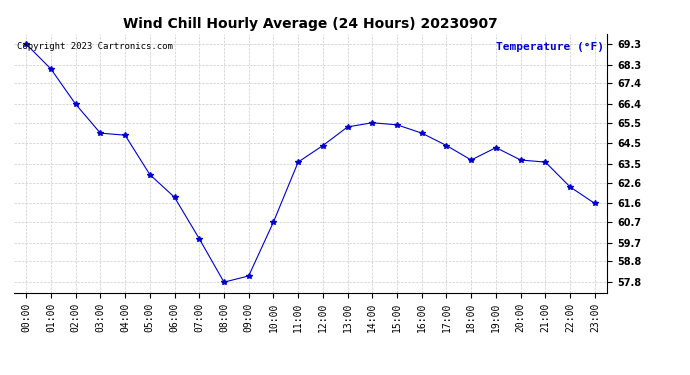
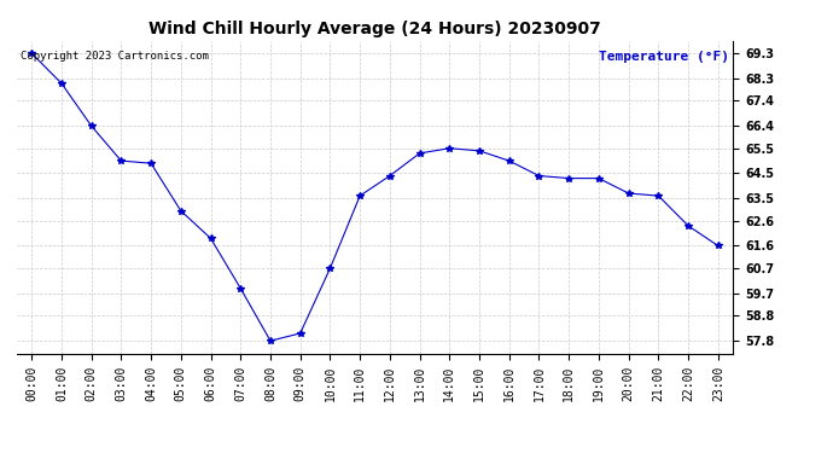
18:00: 63.7 -> 64.3
